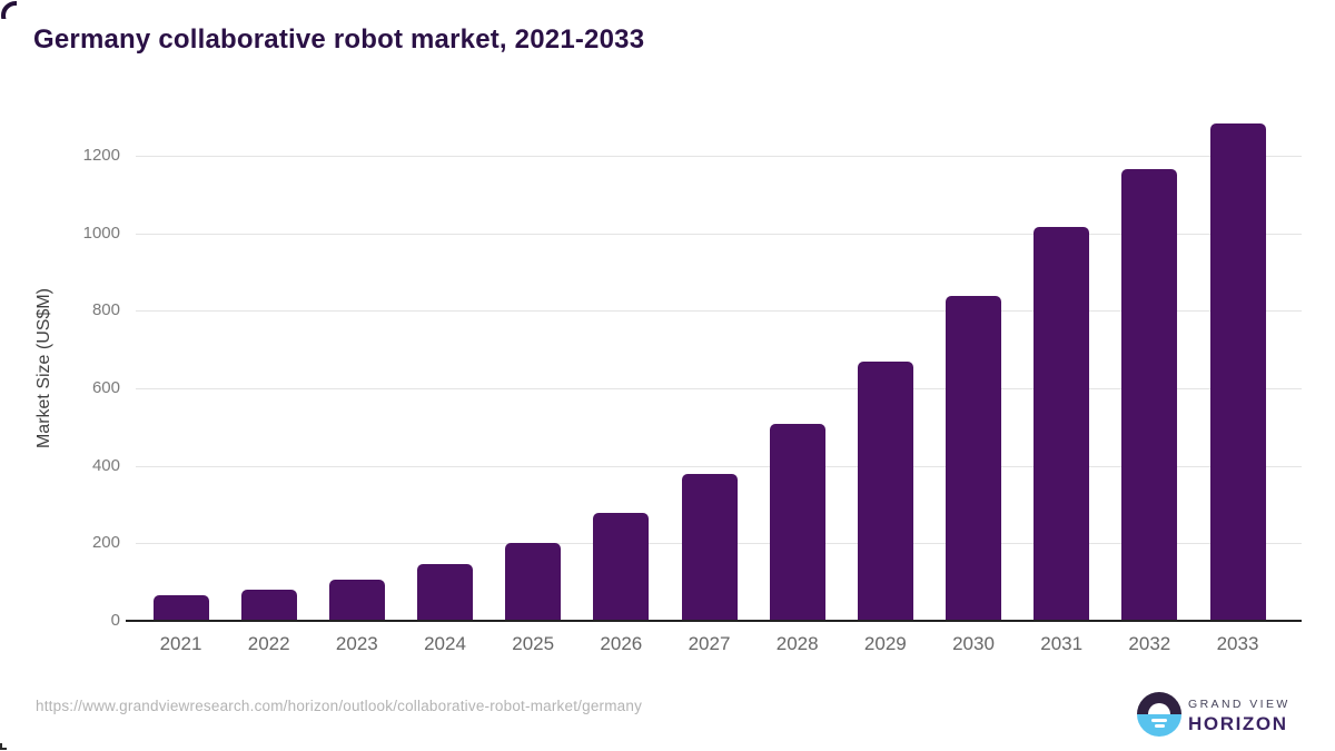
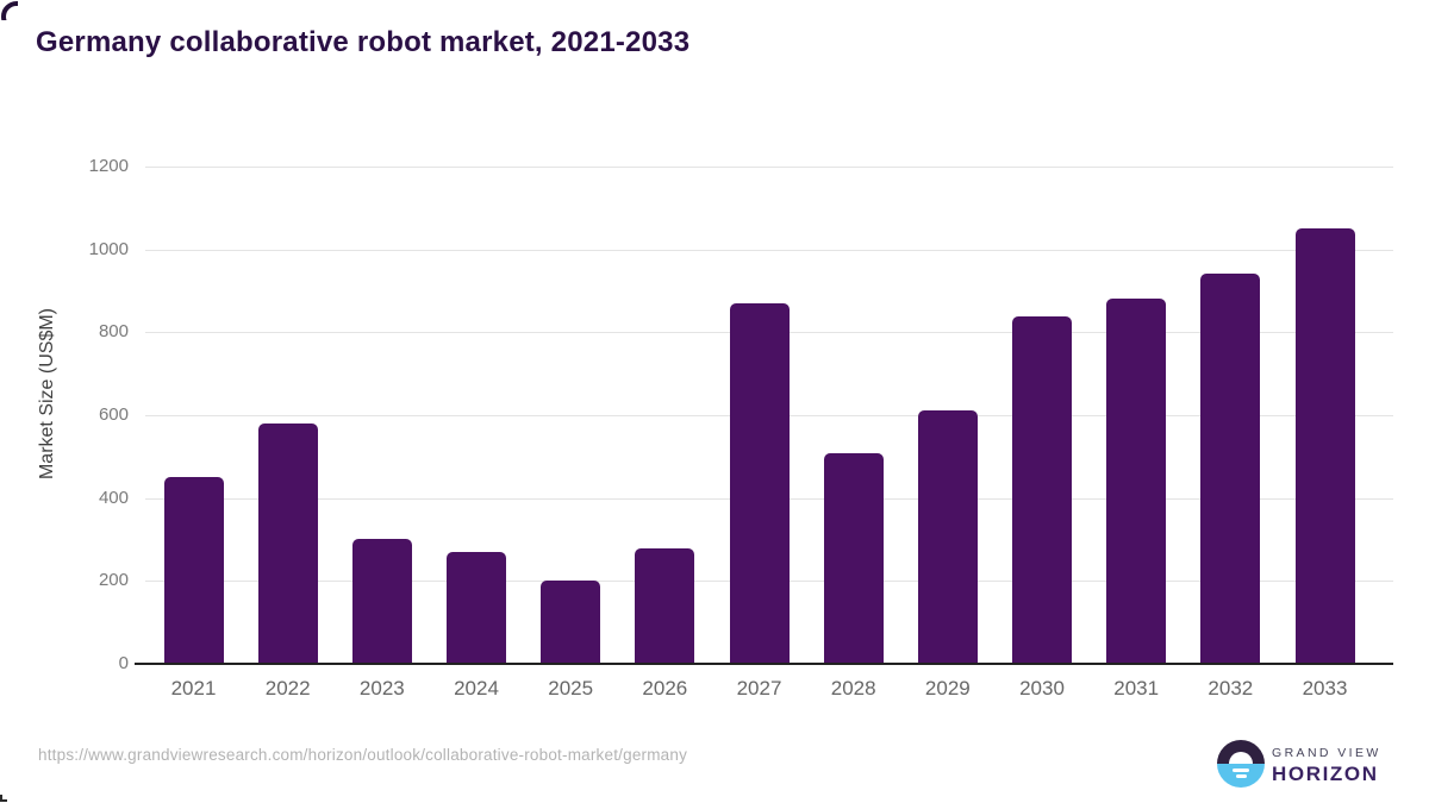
2021: 60 -> 450
2022: 80 -> 580
2023: 100 -> 300
2024: 140 -> 270
2027: 380 -> 870
2029: 670 -> 610
2031: 1020 -> 880
2032: 1160 -> 940
2033: 1280 -> 1050
